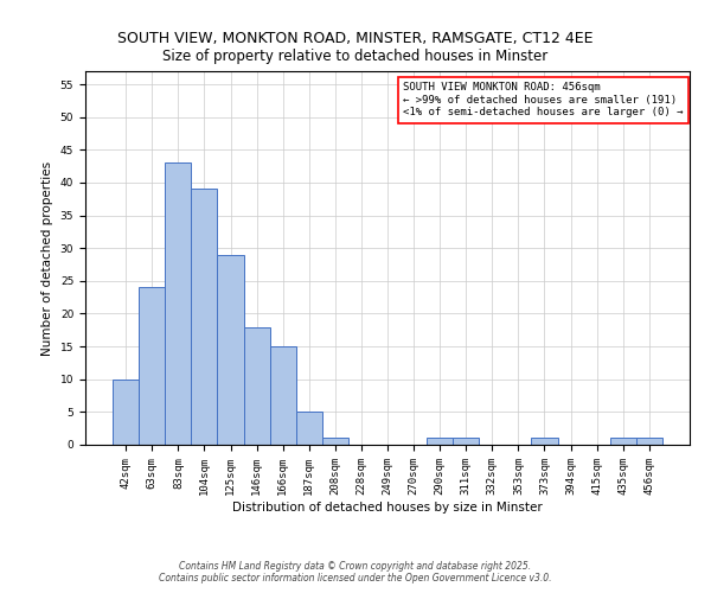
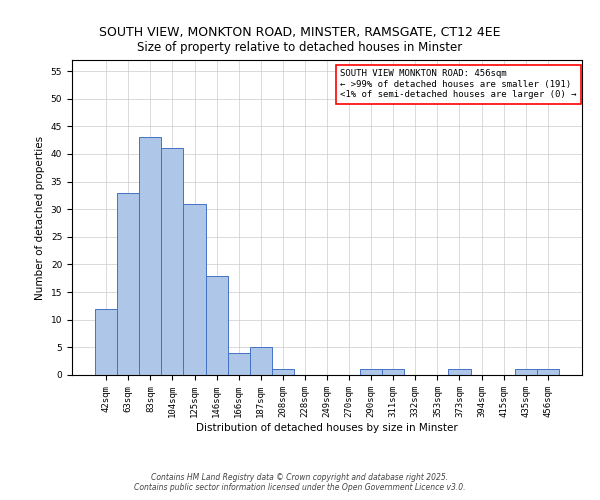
42sqm: 10 -> 12
63sqm: 24 -> 33
104sqm: 39 -> 41
125sqm: 29 -> 31
166sqm: 15 -> 4
